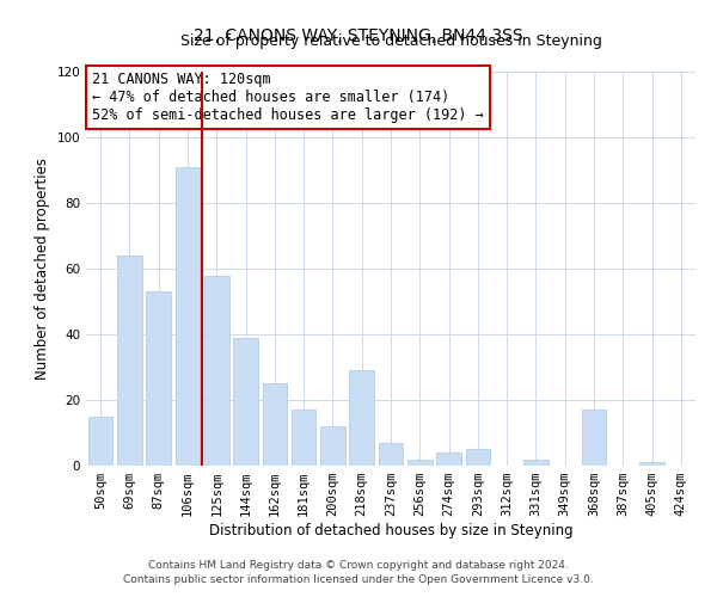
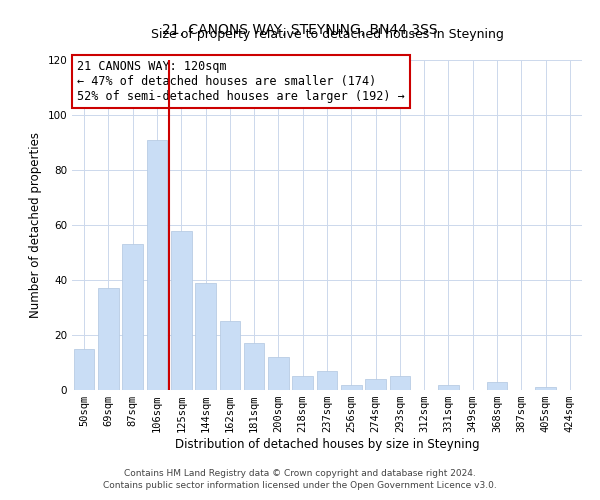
69sqm: 64 -> 37
218sqm: 29 -> 5
368sqm: 17 -> 3
